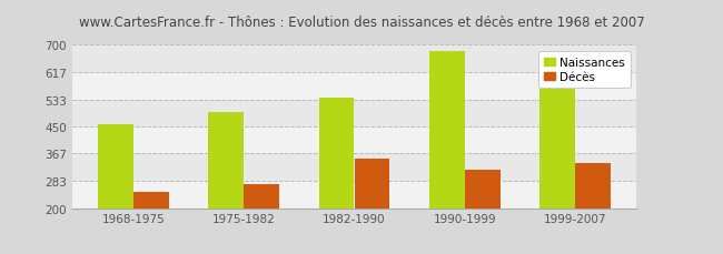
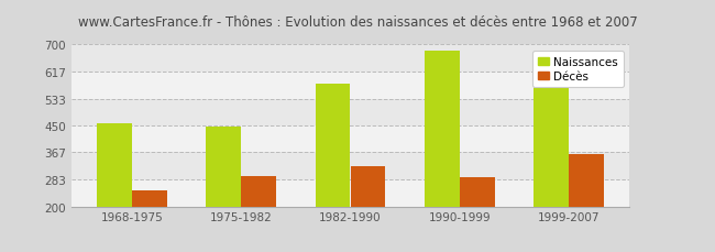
Naissances/1975-1982: 493 -> 445
Décès/1975-1982: 272 -> 295
Naissances/1982-1990: 540 -> 580
Décès/1982-1990: 352 -> 325
Décès/1990-1999: 318 -> 290
Décès/1999-2007: 338 -> 360
